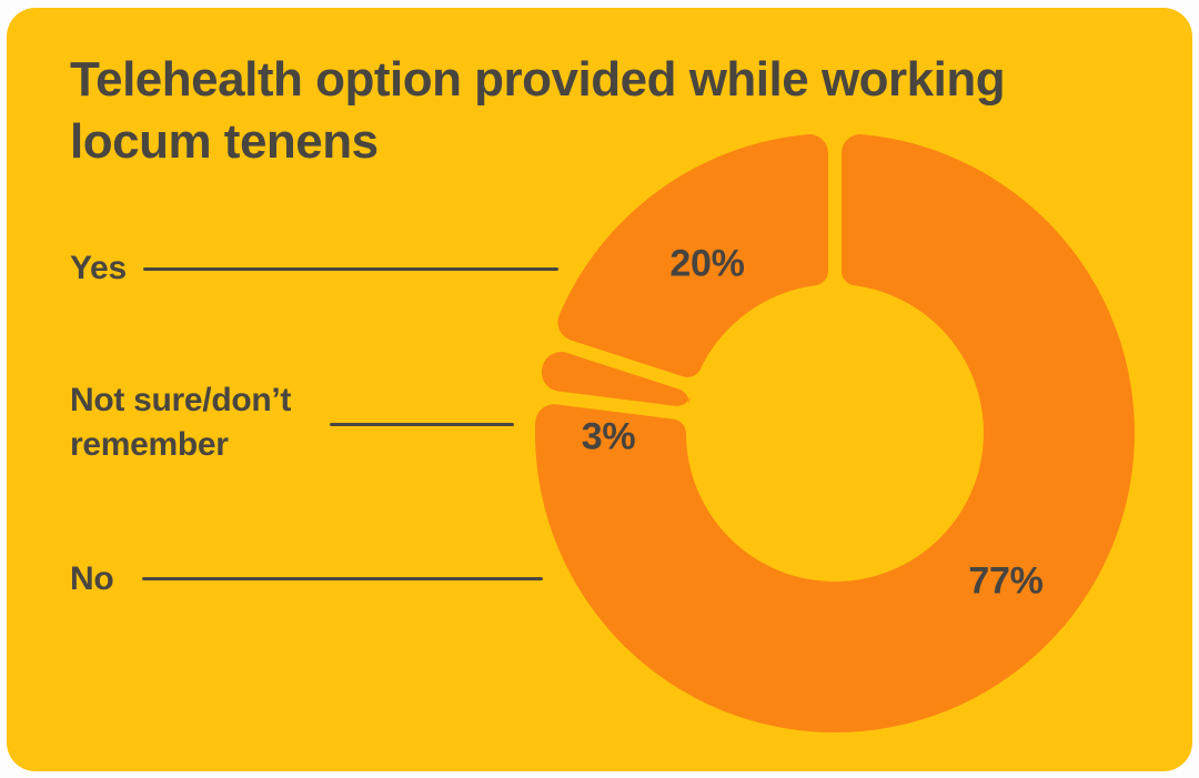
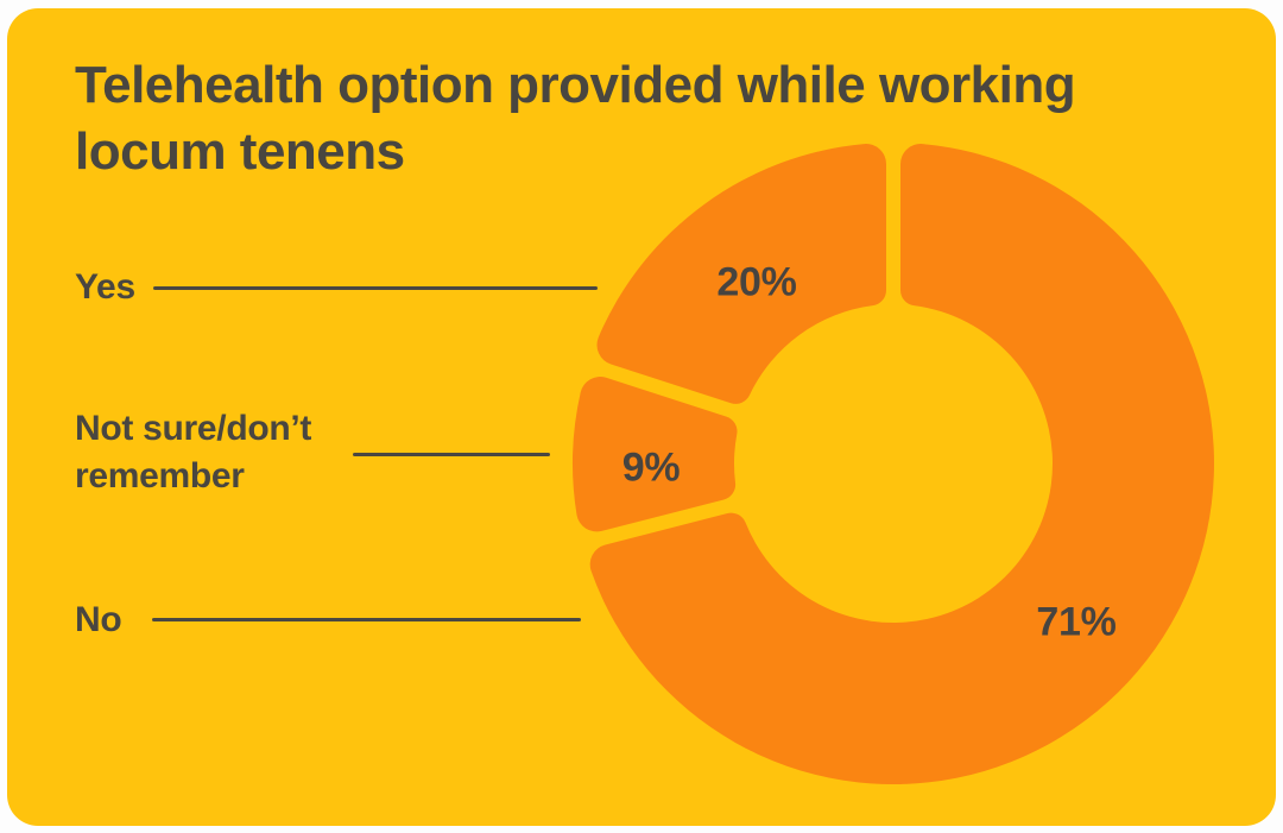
Not sure/don’t remember: 3% -> 9%
No: 77% -> 71%
